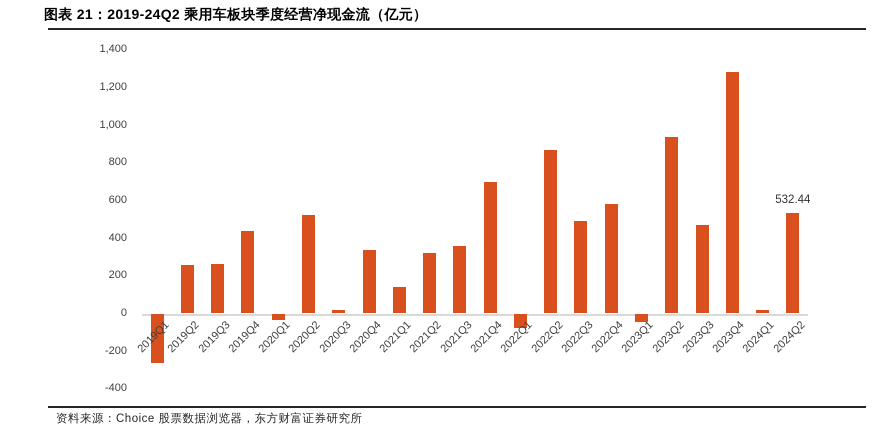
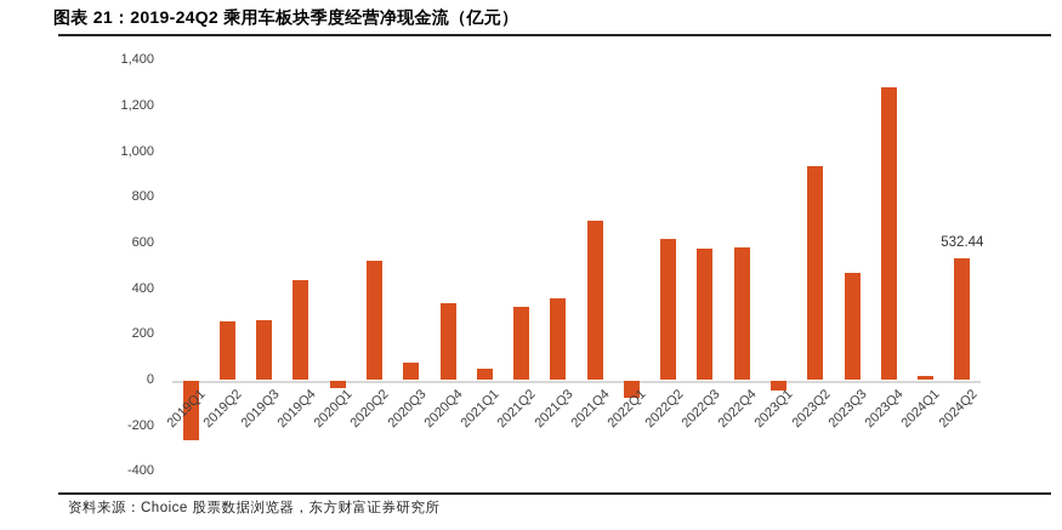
2020Q3: 20 -> 80
2021Q1: 140 -> 50
2022Q2: 870 -> 620
2022Q3: 490 -> 580
